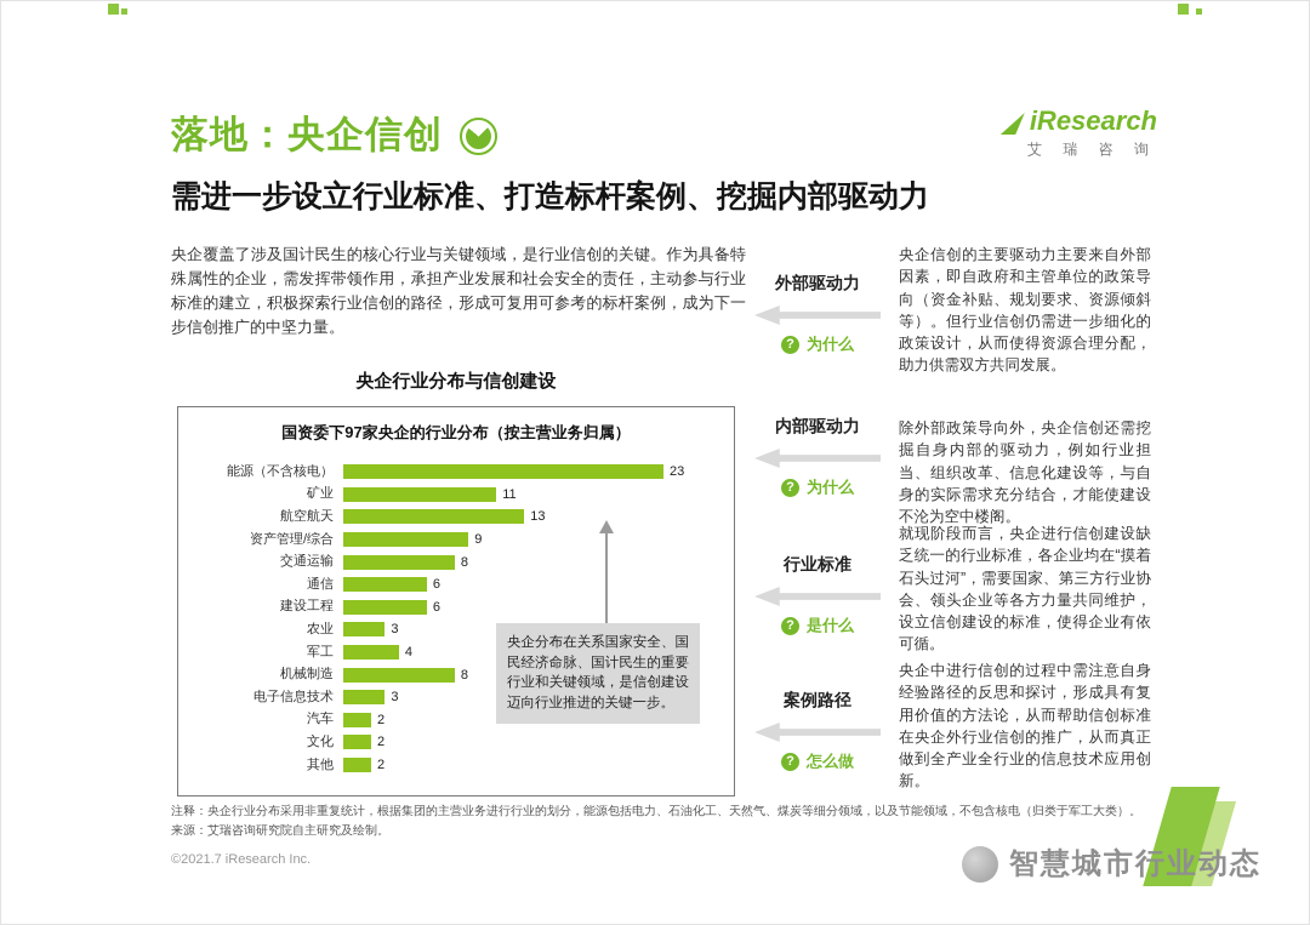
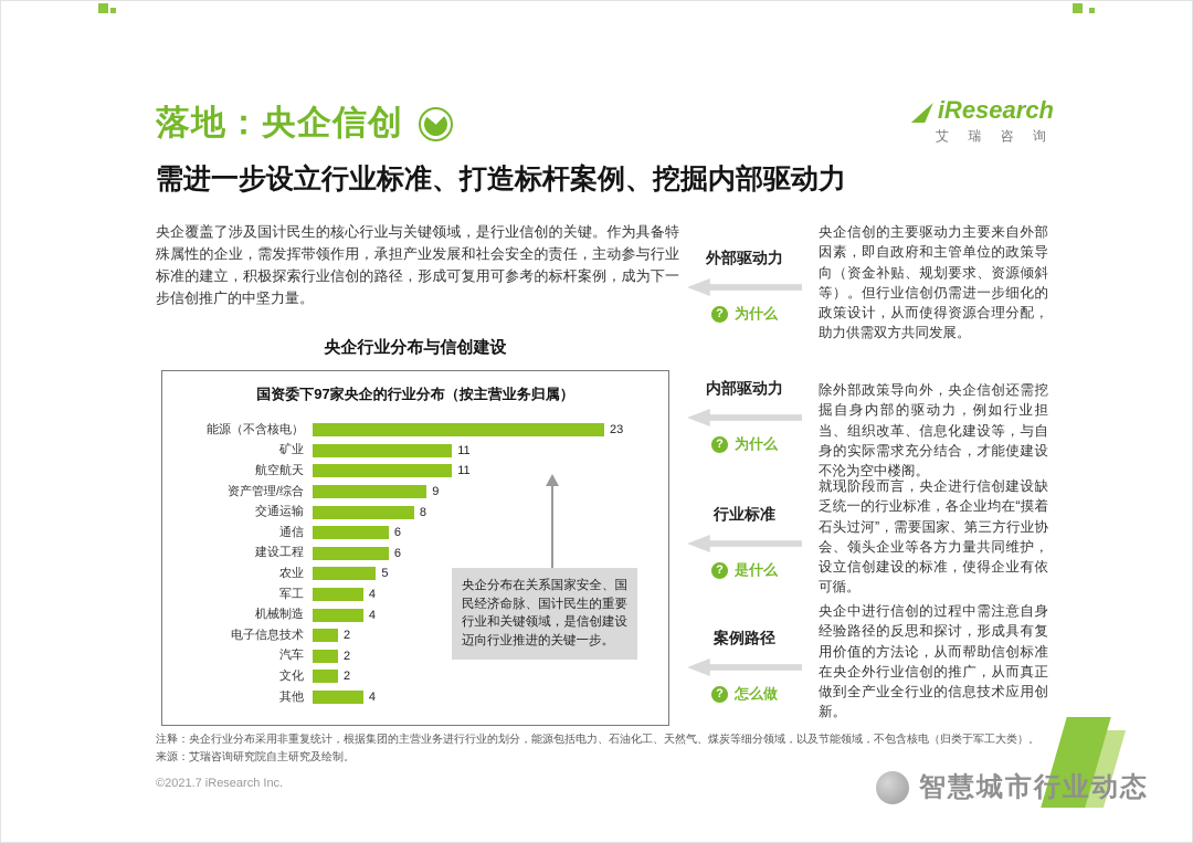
航空航天: 13 -> 11
农业: 3 -> 5
机械制造: 8 -> 4
电子信息技术: 3 -> 2
其他: 2 -> 4
